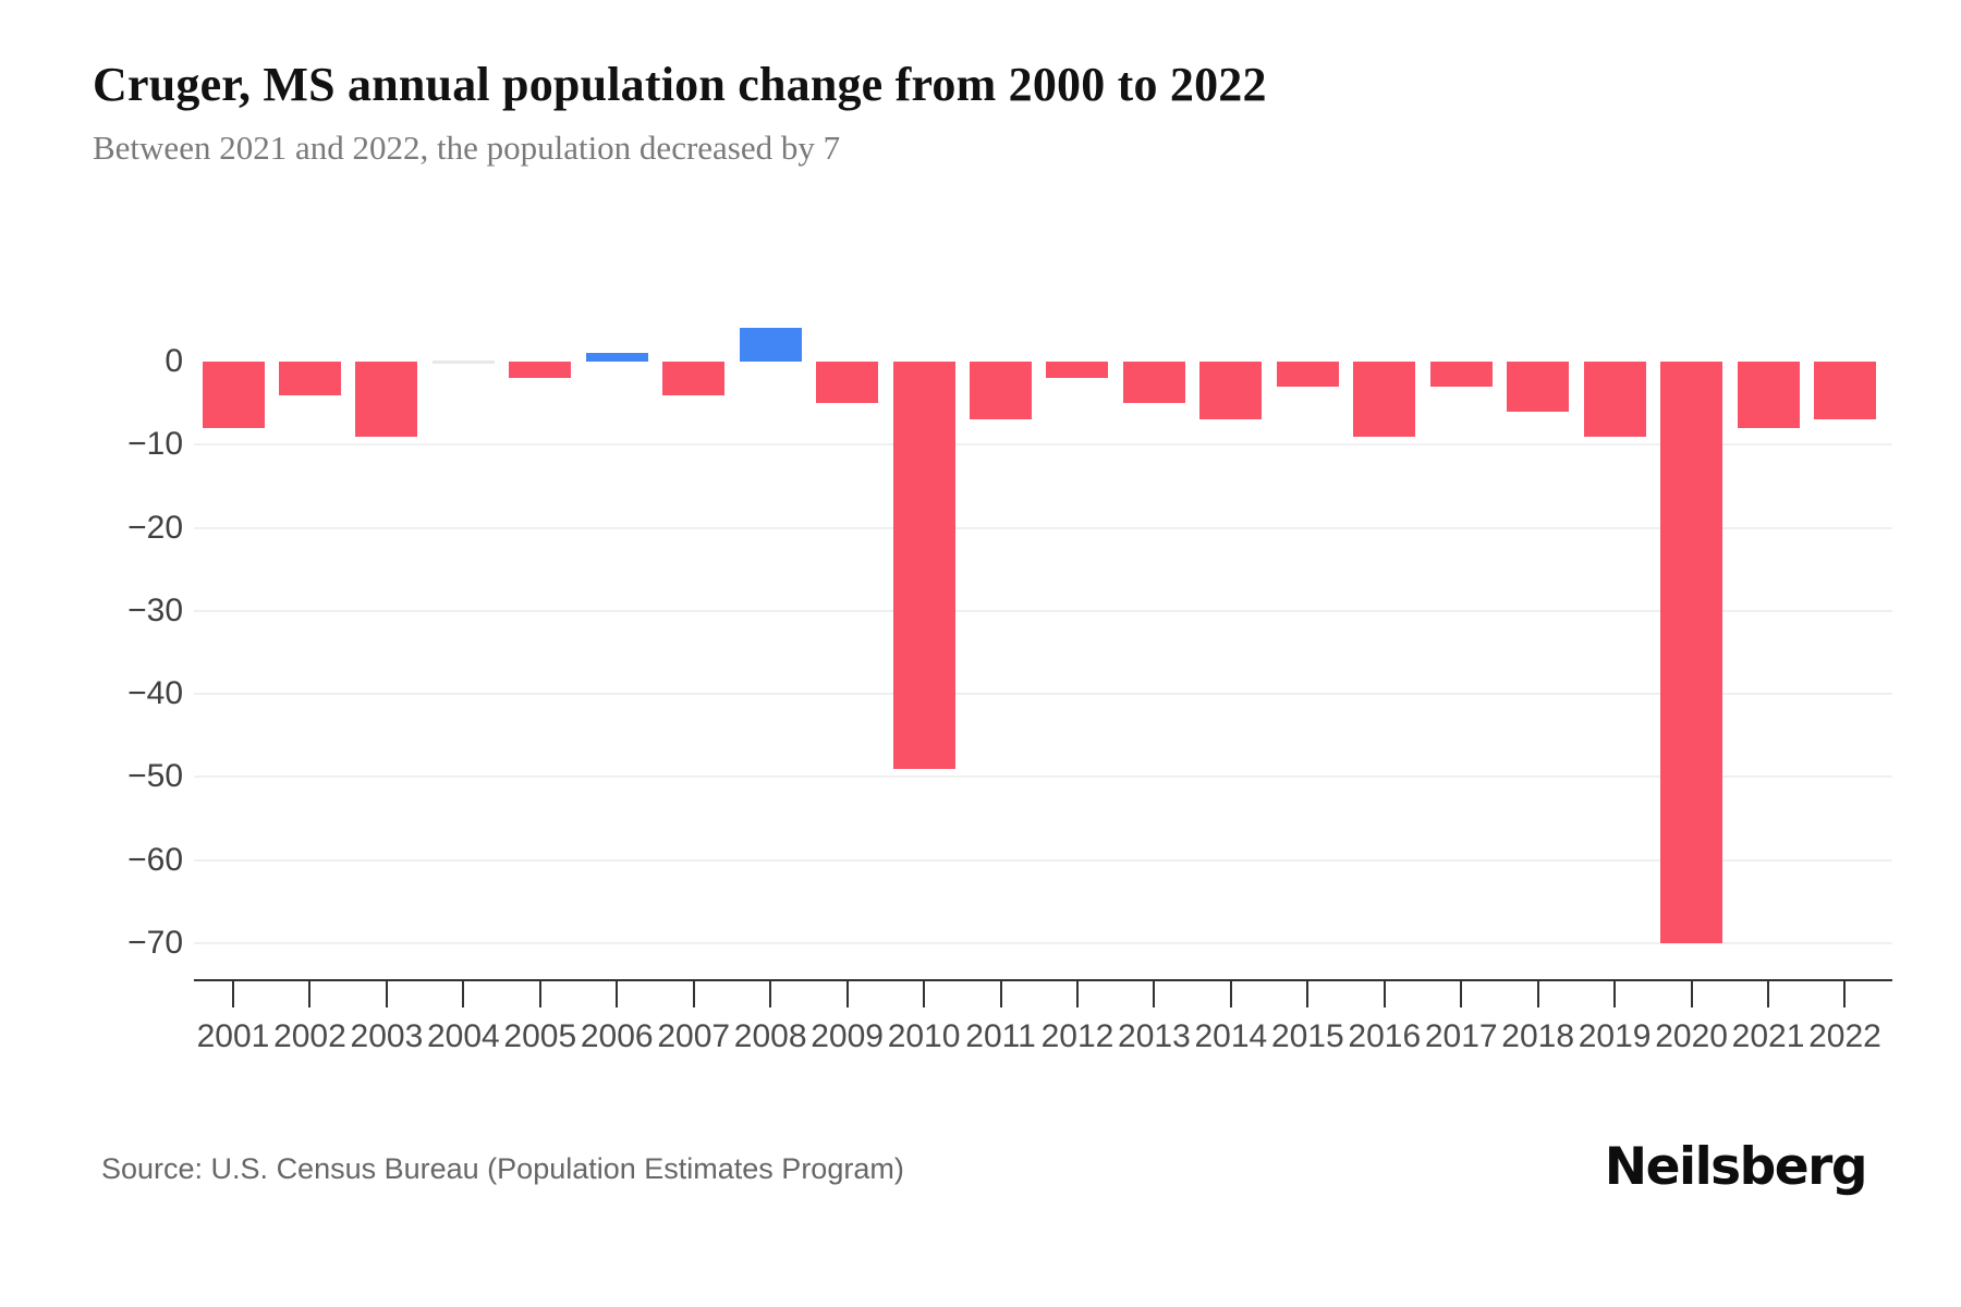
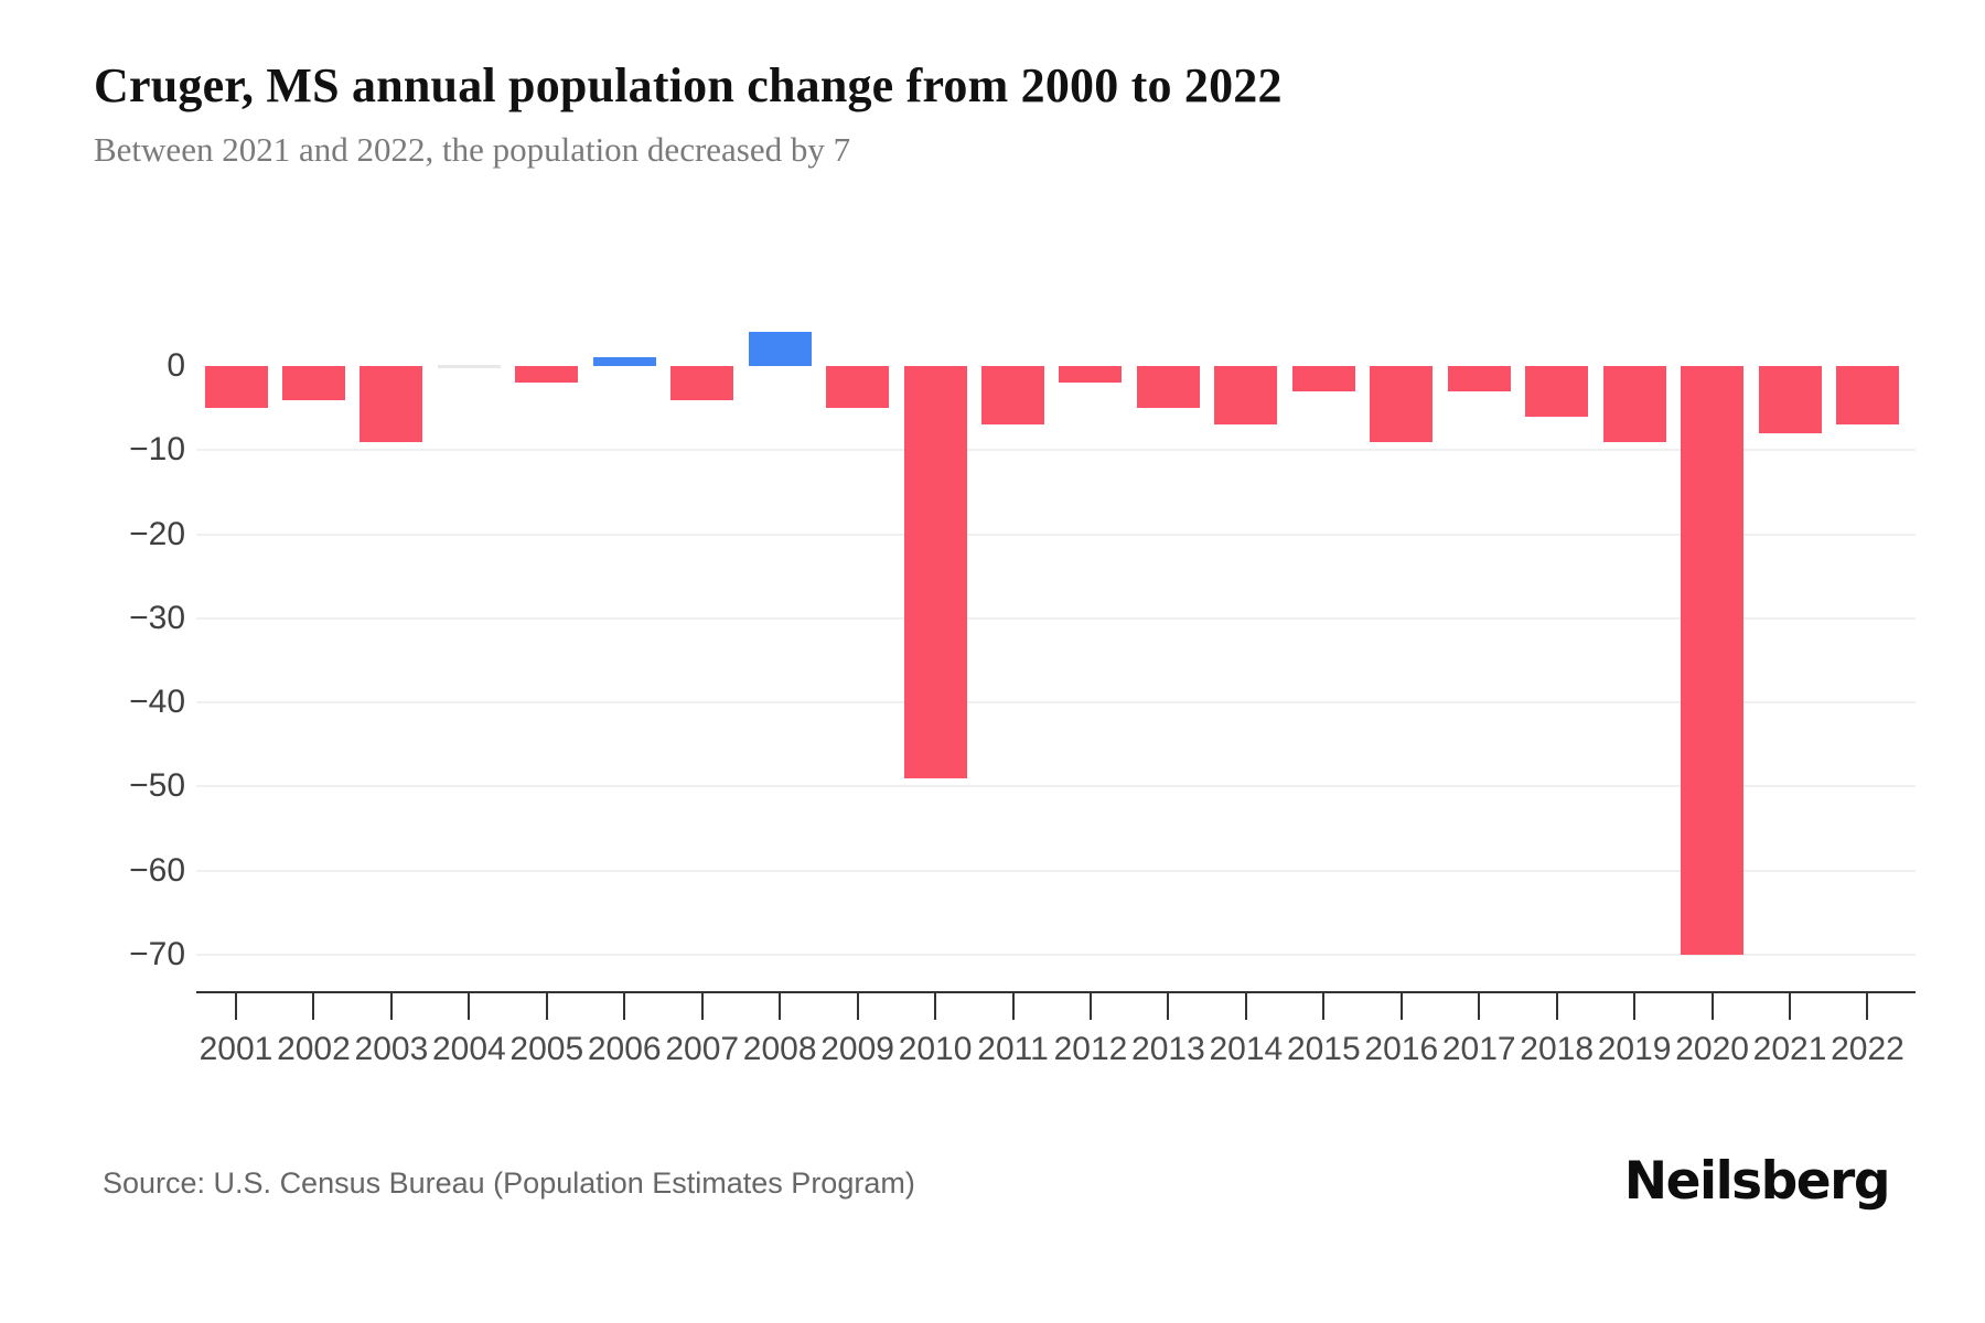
2001: -8 -> -5
